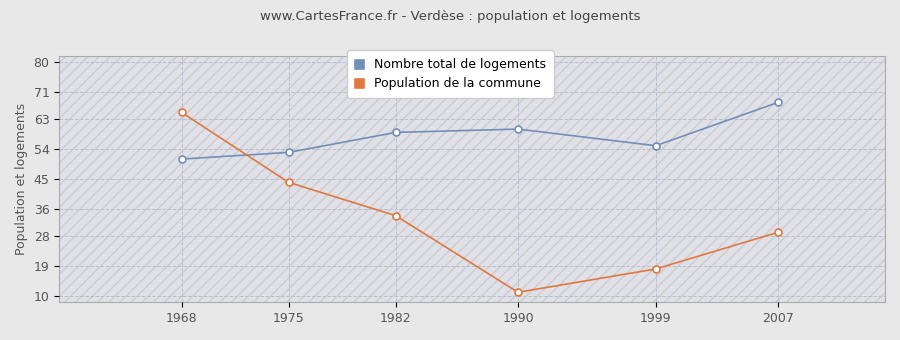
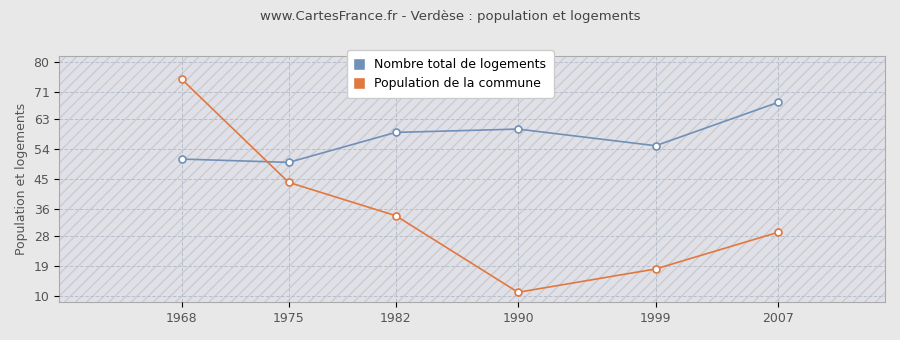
Population de la commune/1968: 65 -> 75
Nombre total de logements/1975: 53 -> 50
